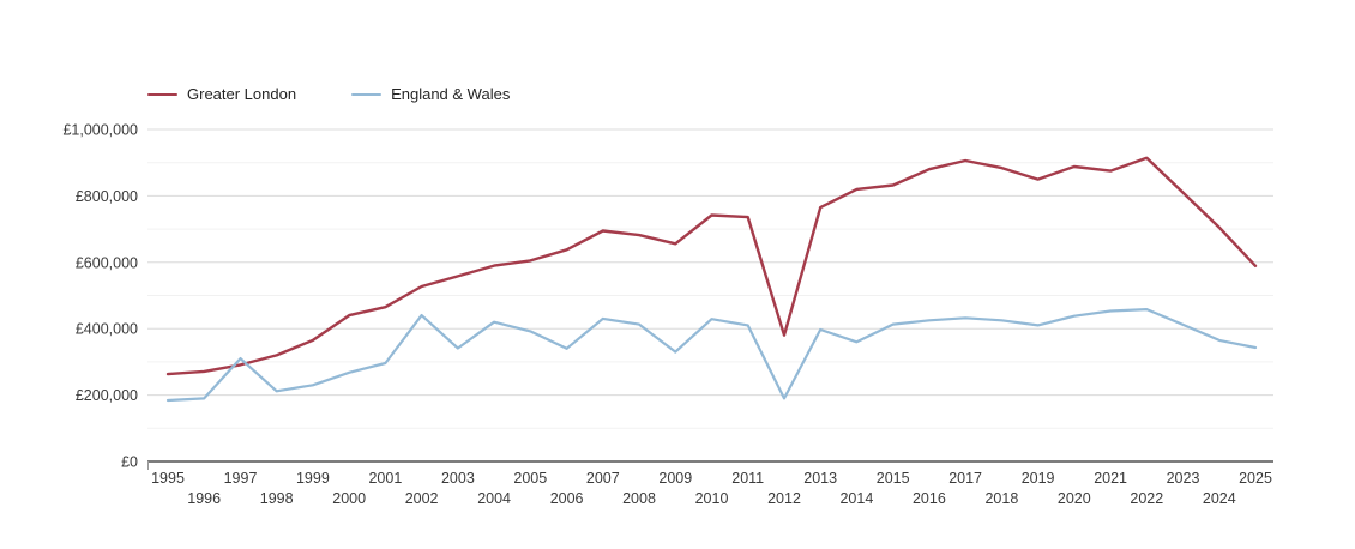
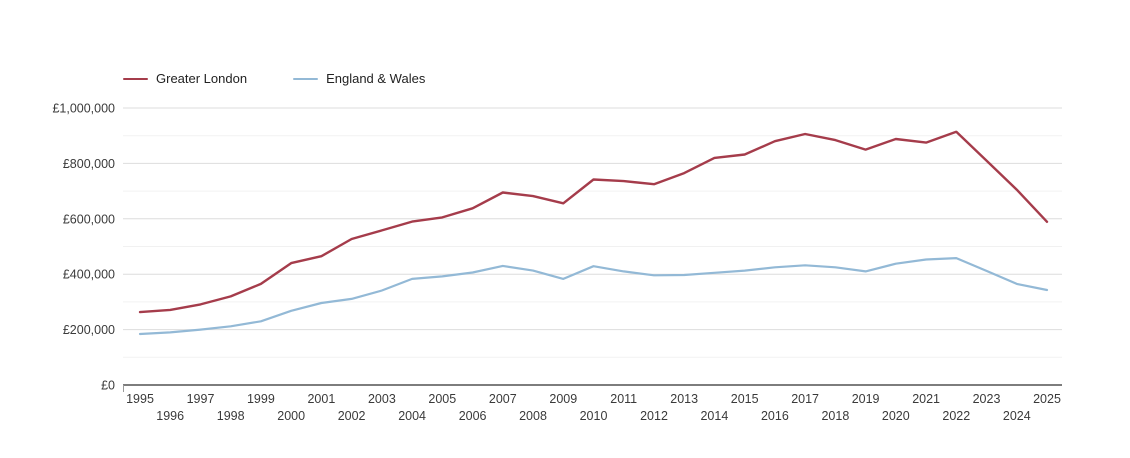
England & Wales/1997: £310000 -> £200000
England & Wales/2002: £440000 -> £310000
England & Wales/2004: £420000 -> £380000
England & Wales/2006: £340000 -> £410000
England & Wales/2009: £330000 -> £380000
Greater London/2012: £380000 -> £720000
England & Wales/2012: £190000 -> £400000
England & Wales/2014: £360000 -> £400000
